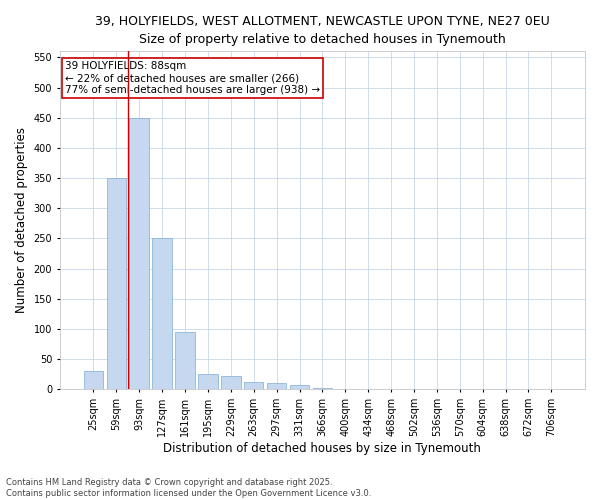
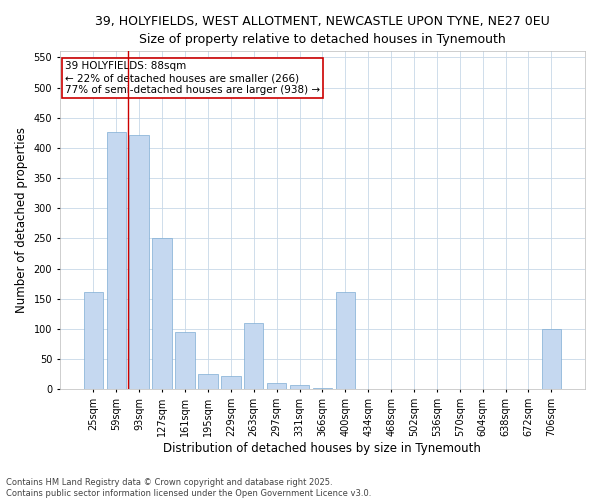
25sqm: 30 -> 162
59sqm: 350 -> 426
93sqm: 450 -> 422
263sqm: 13 -> 110
400sqm: 1 -> 162
706sqm: 1 -> 100
